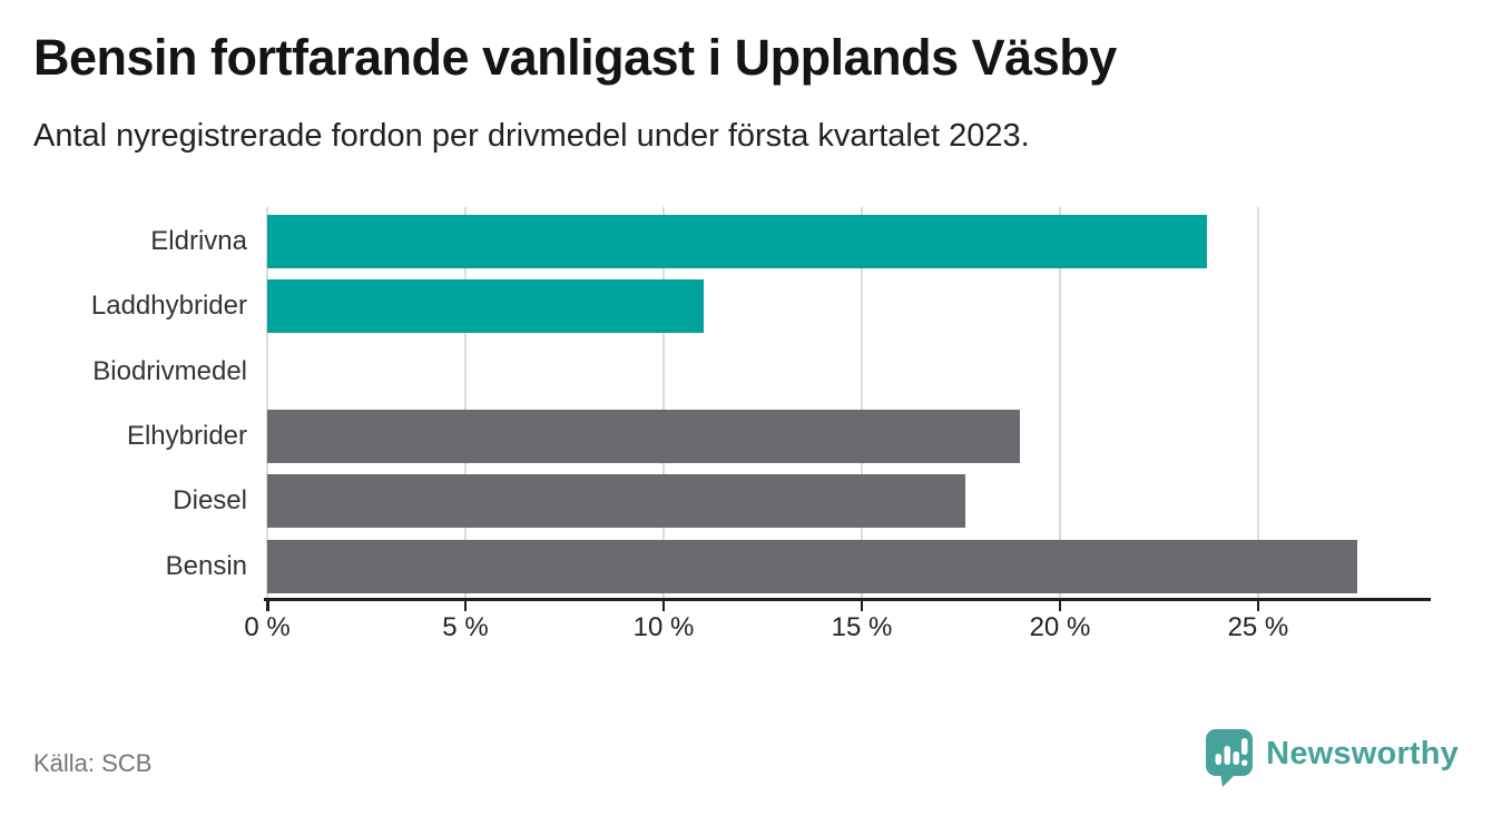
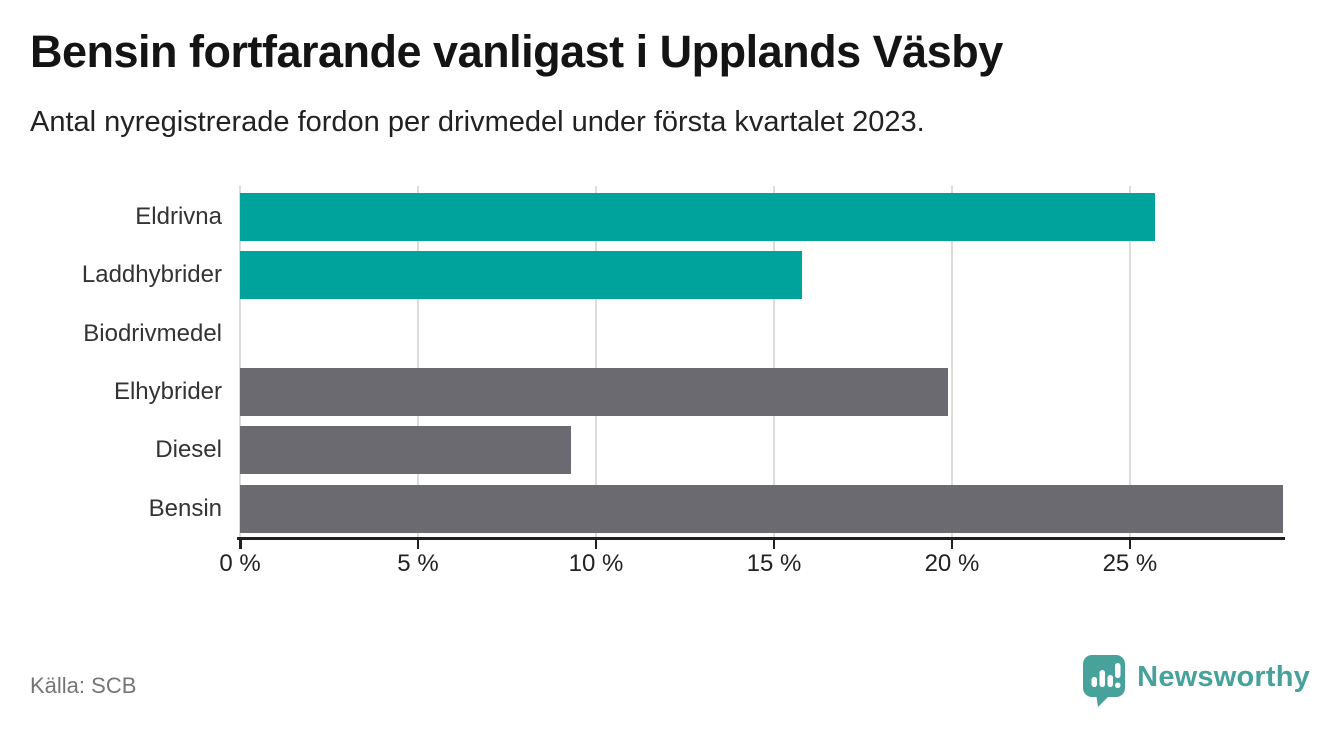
Eldrivna: 23.7% -> 25.7%
Laddhybrider: 11.0% -> 15.8%
Elhybrider: 19.0% -> 19.9%
Diesel: 17.6% -> 9.3%
Bensin: 27.5% -> 29.3%
